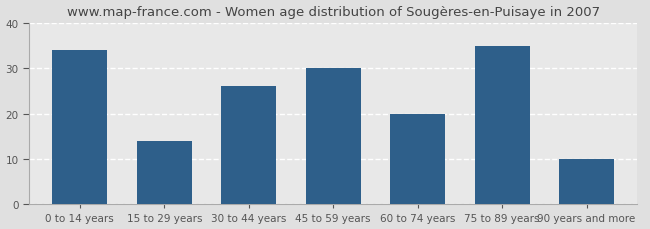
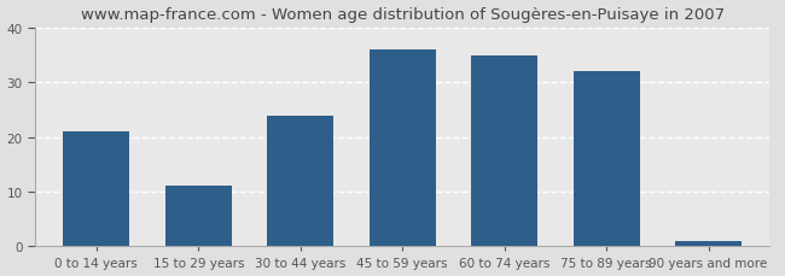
0 to 14 years: 34 -> 21
15 to 29 years: 14 -> 11
30 to 44 years: 26 -> 24
45 to 59 years: 30 -> 36
60 to 74 years: 20 -> 35
75 to 89 years: 35 -> 32
90 years and more: 10 -> 1
